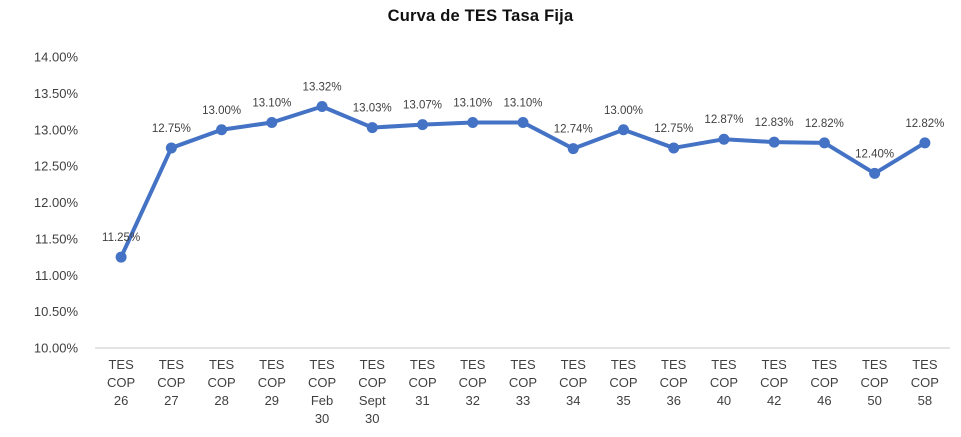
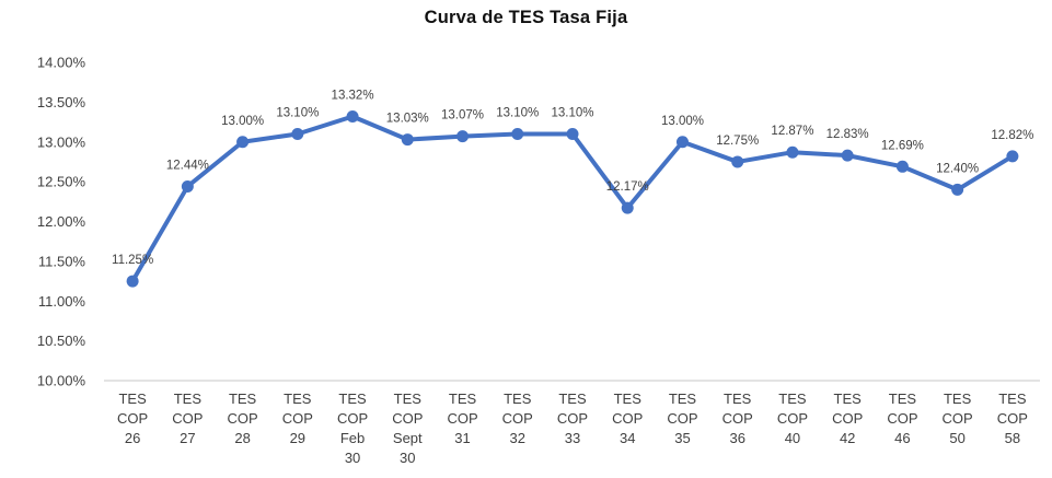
TES COP 27: 12.75% -> 12.44%
TES COP 34: 12.74% -> 12.17%
TES COP 46: 12.82% -> 12.69%
